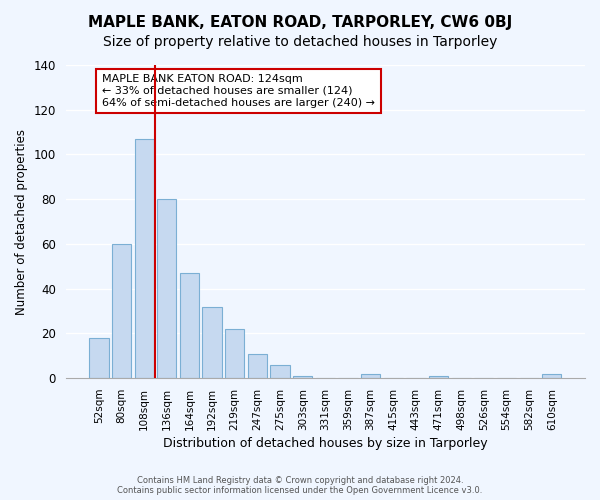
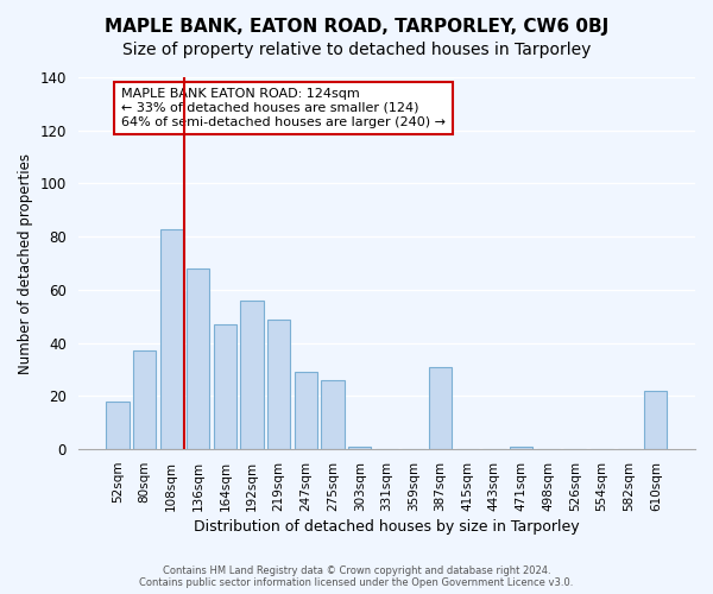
80sqm: 60 -> 37
108sqm: 107 -> 83
136sqm: 80 -> 68
192sqm: 32 -> 56
219sqm: 22 -> 49
247sqm: 11 -> 29
275sqm: 6 -> 26
387sqm: 2 -> 31
610sqm: 2 -> 22
